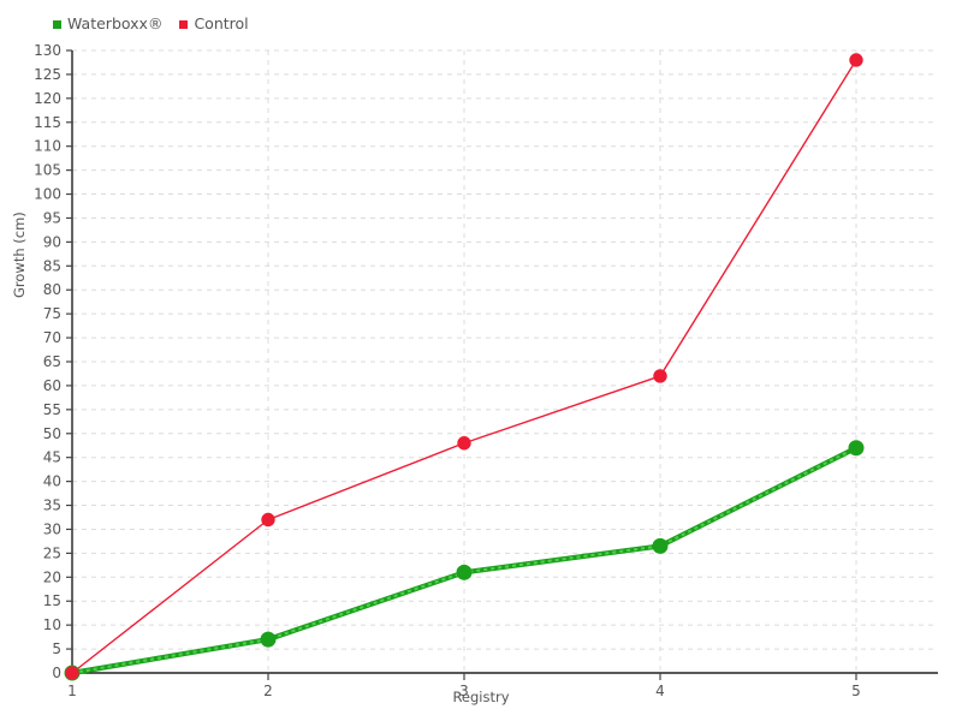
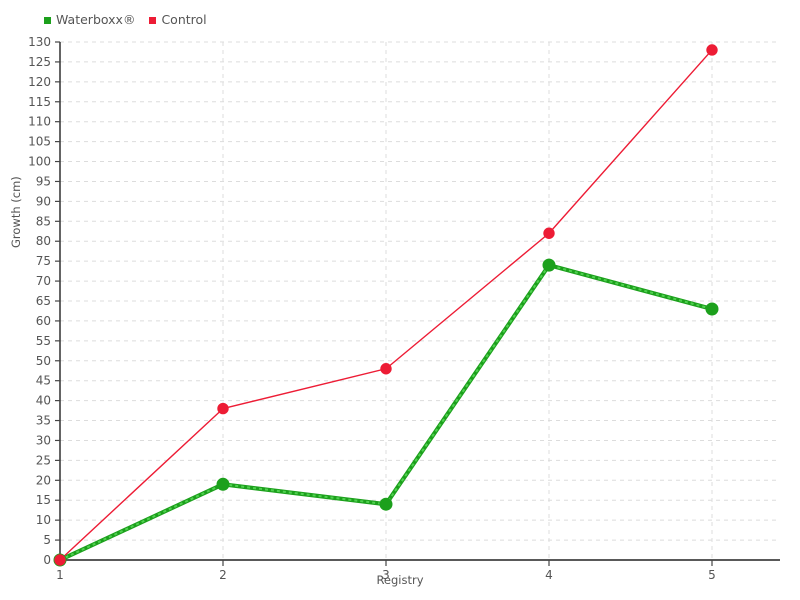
Waterboxx®/2: 7 -> 19
Control/2: 32 -> 38
Waterboxx®/3: 21 -> 14
Waterboxx®/4: 26 -> 74
Control/4: 62 -> 82
Waterboxx®/5: 47 -> 63
